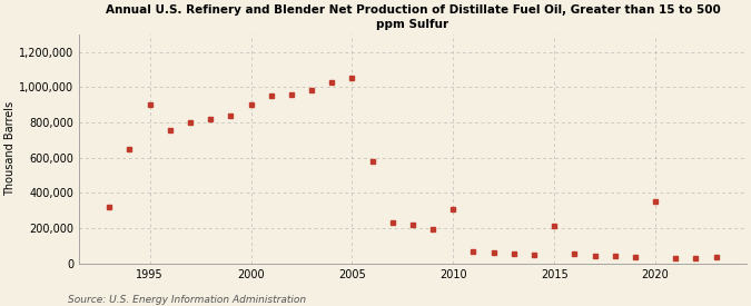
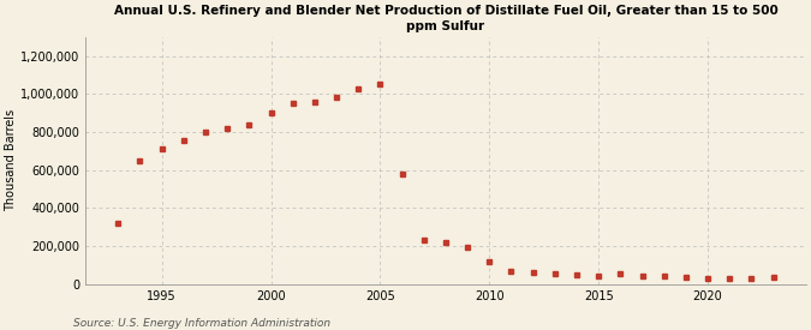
1995: 900,000 -> 710,000
2010: 310,000 -> 120,000
2015: 210,000 -> 40,000
2020: 350,000 -> 30,000
